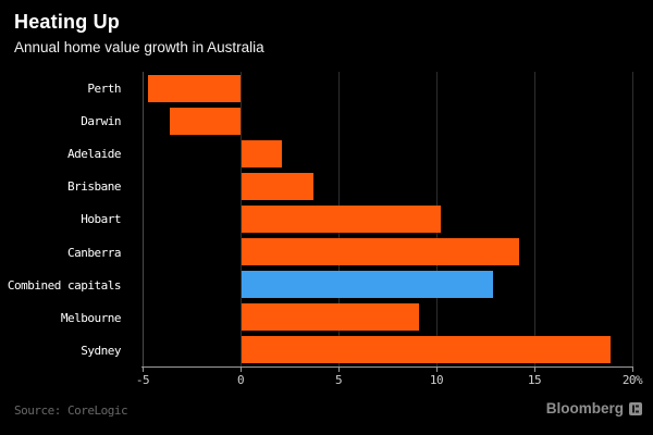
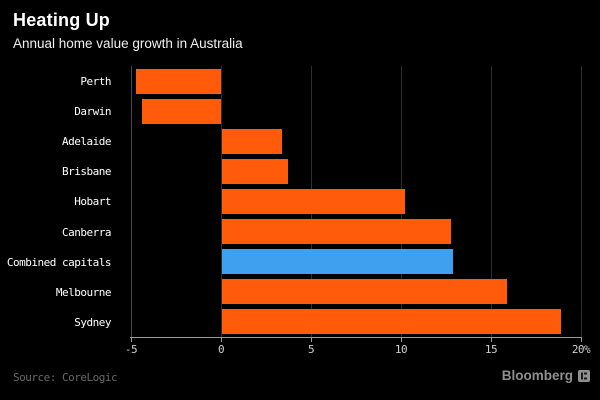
Darwin: -3.6% -> -4.4%
Adelaide: 2.1% -> 3.4%
Canberra: 14.2% -> 12.8%
Melbourne: 9.1% -> 15.9%
